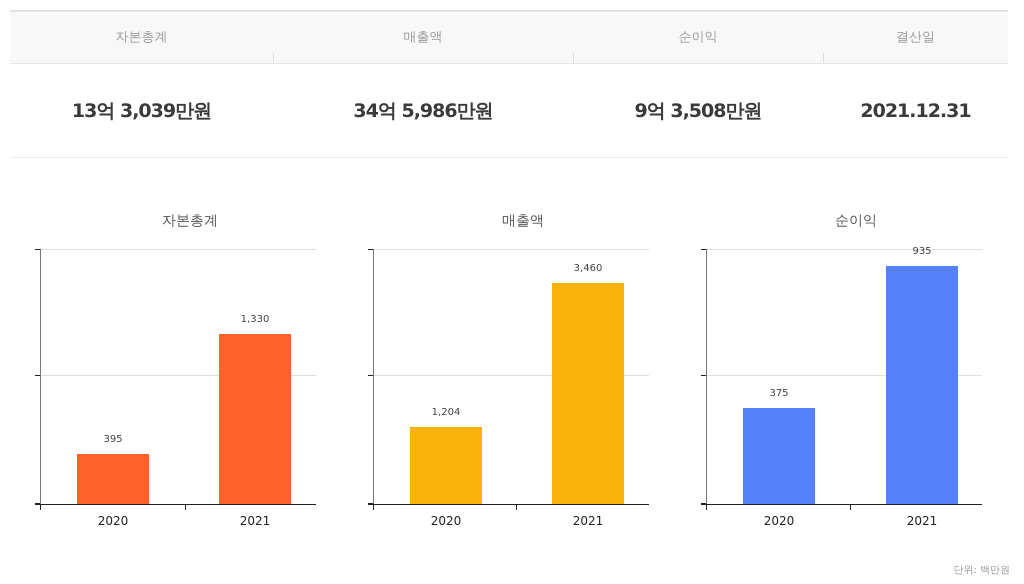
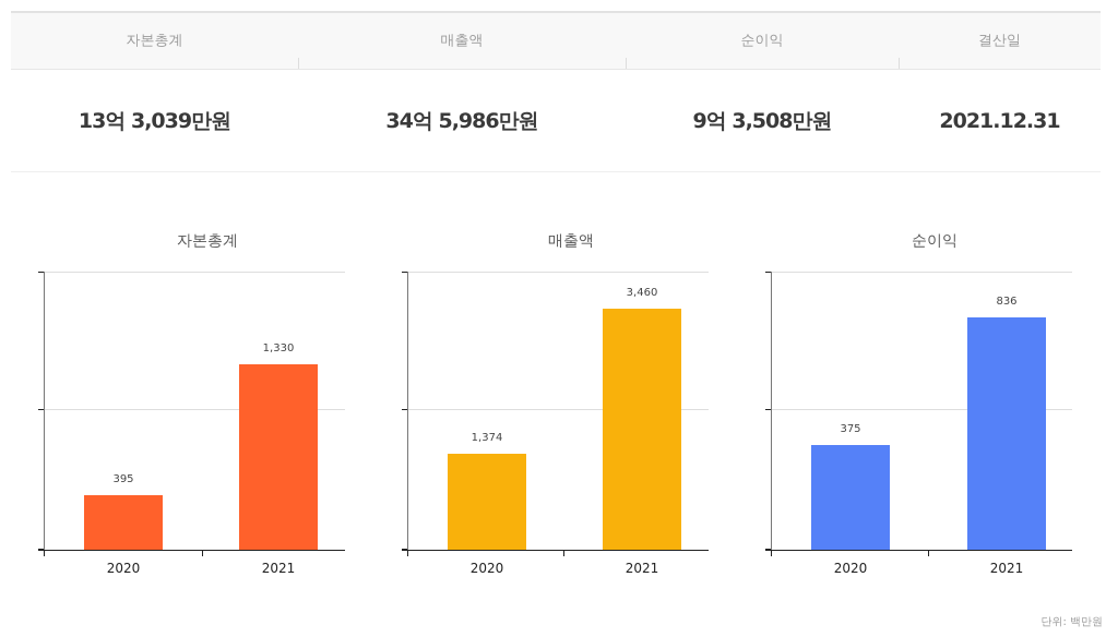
매출액/2020: 1,204 -> 1,374
순이익/2021: 935 -> 836
